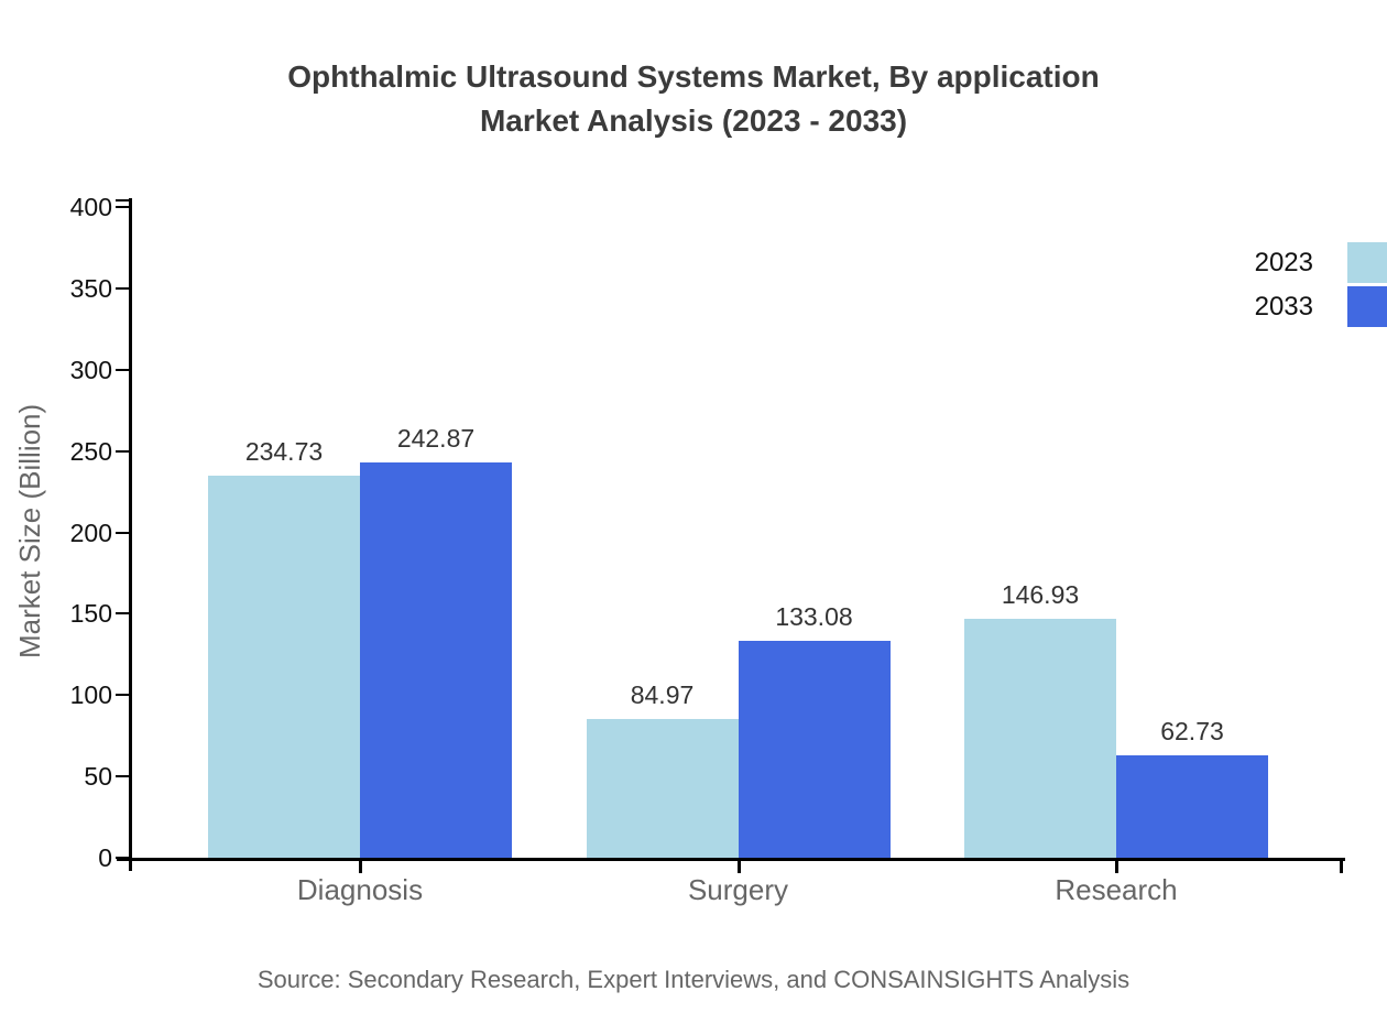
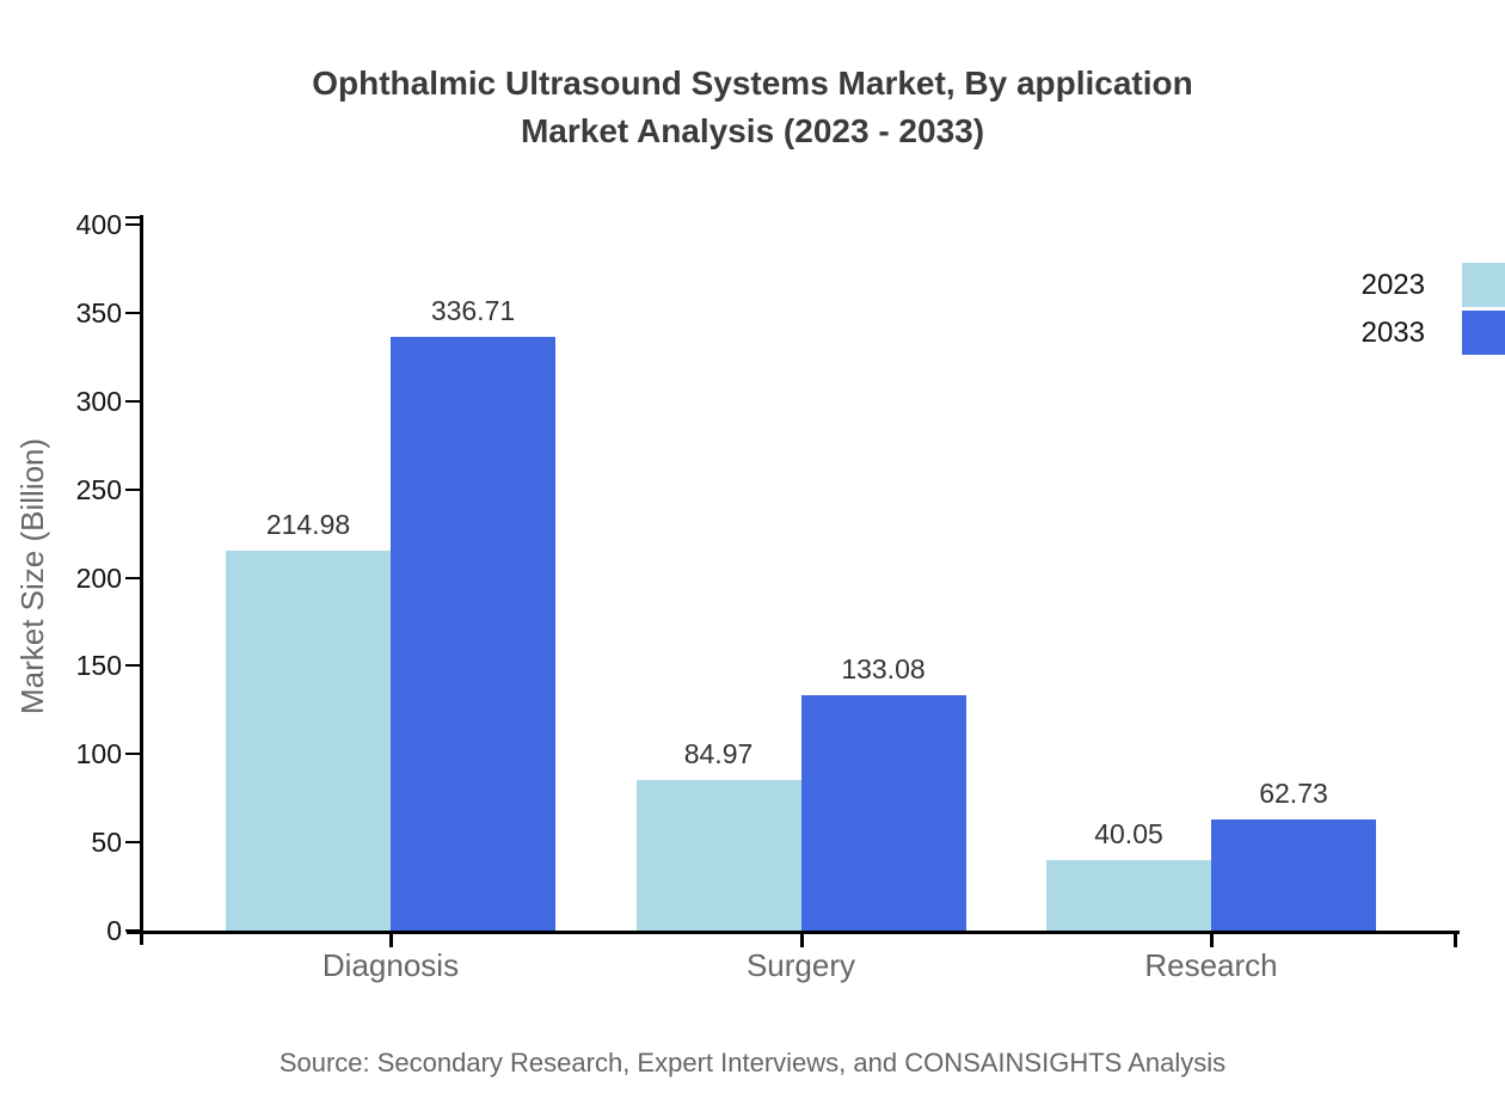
2023/Diagnosis: 234.73 -> 214.98
2033/Diagnosis: 242.87 -> 336.71
2023/Research: 146.93 -> 40.05
